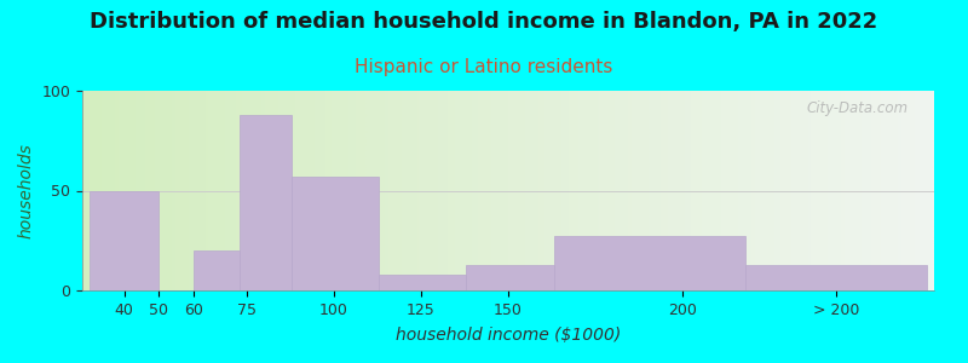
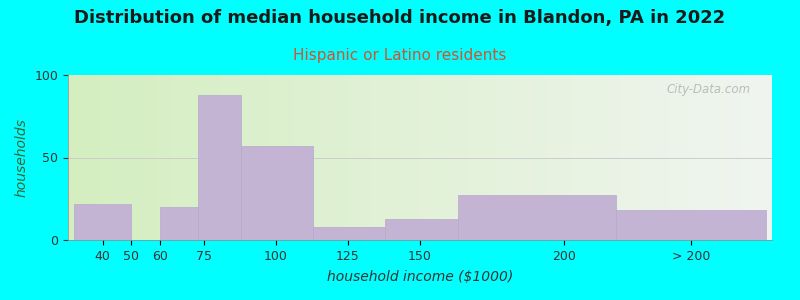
40: 50 -> 22
> 200: 13 -> 18
